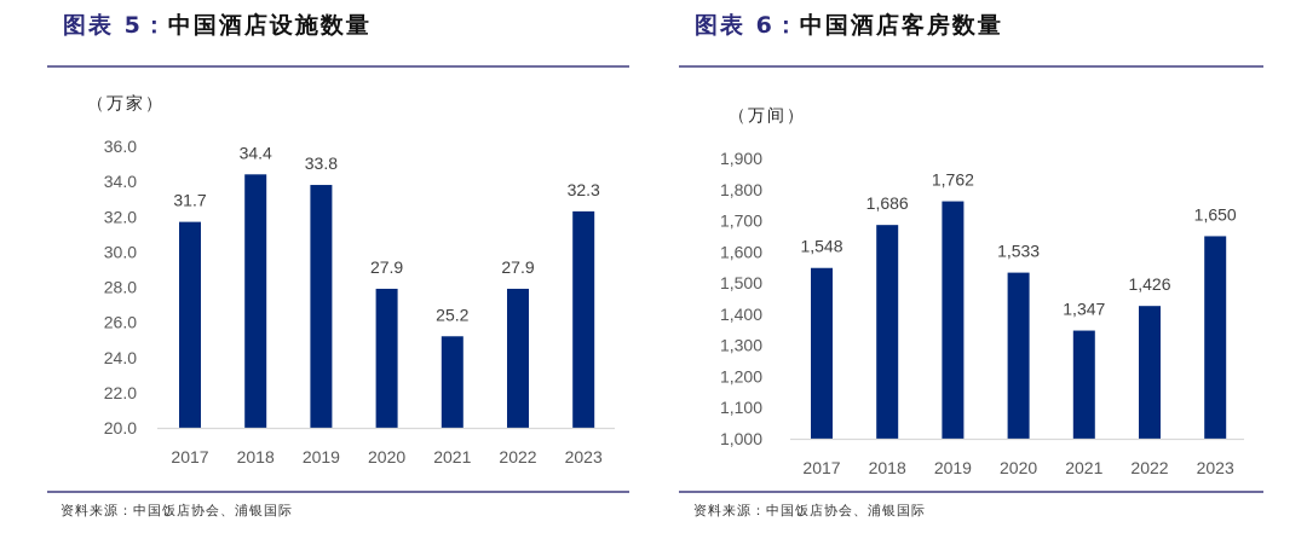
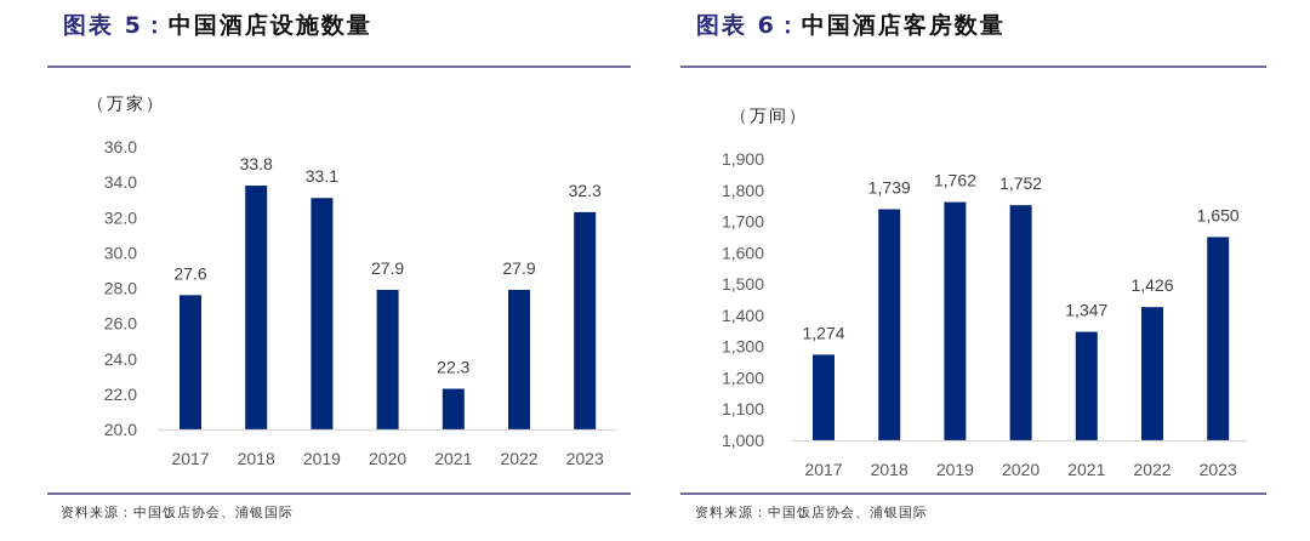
中国酒店设施数量/2017: 31.7 -> 27.6
中国酒店设施数量/2018: 34.4 -> 33.8
中国酒店设施数量/2019: 33.8 -> 33.1
中国酒店设施数量/2021: 25.2 -> 22.3
中国酒店客房数量/2017: 1,548 -> 1,274
中国酒店客房数量/2018: 1,686 -> 1,739
中国酒店客房数量/2020: 1,533 -> 1,752
